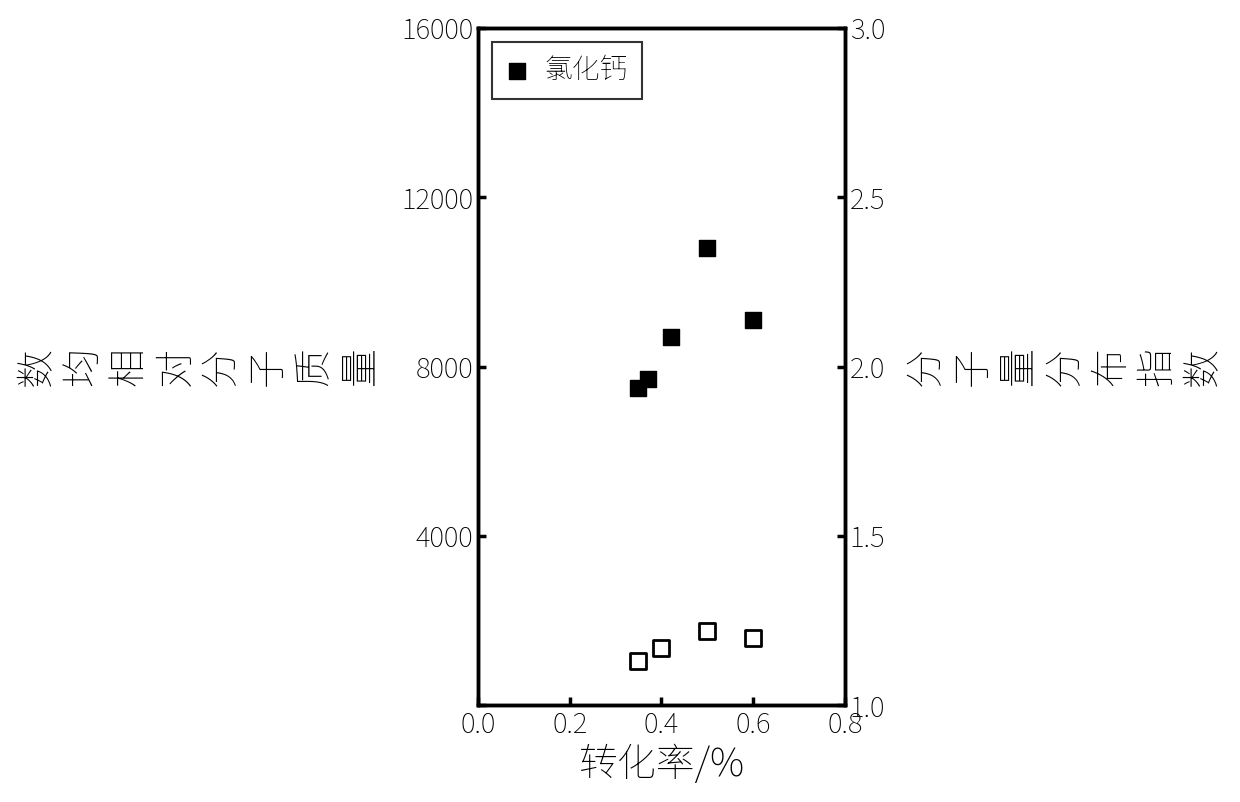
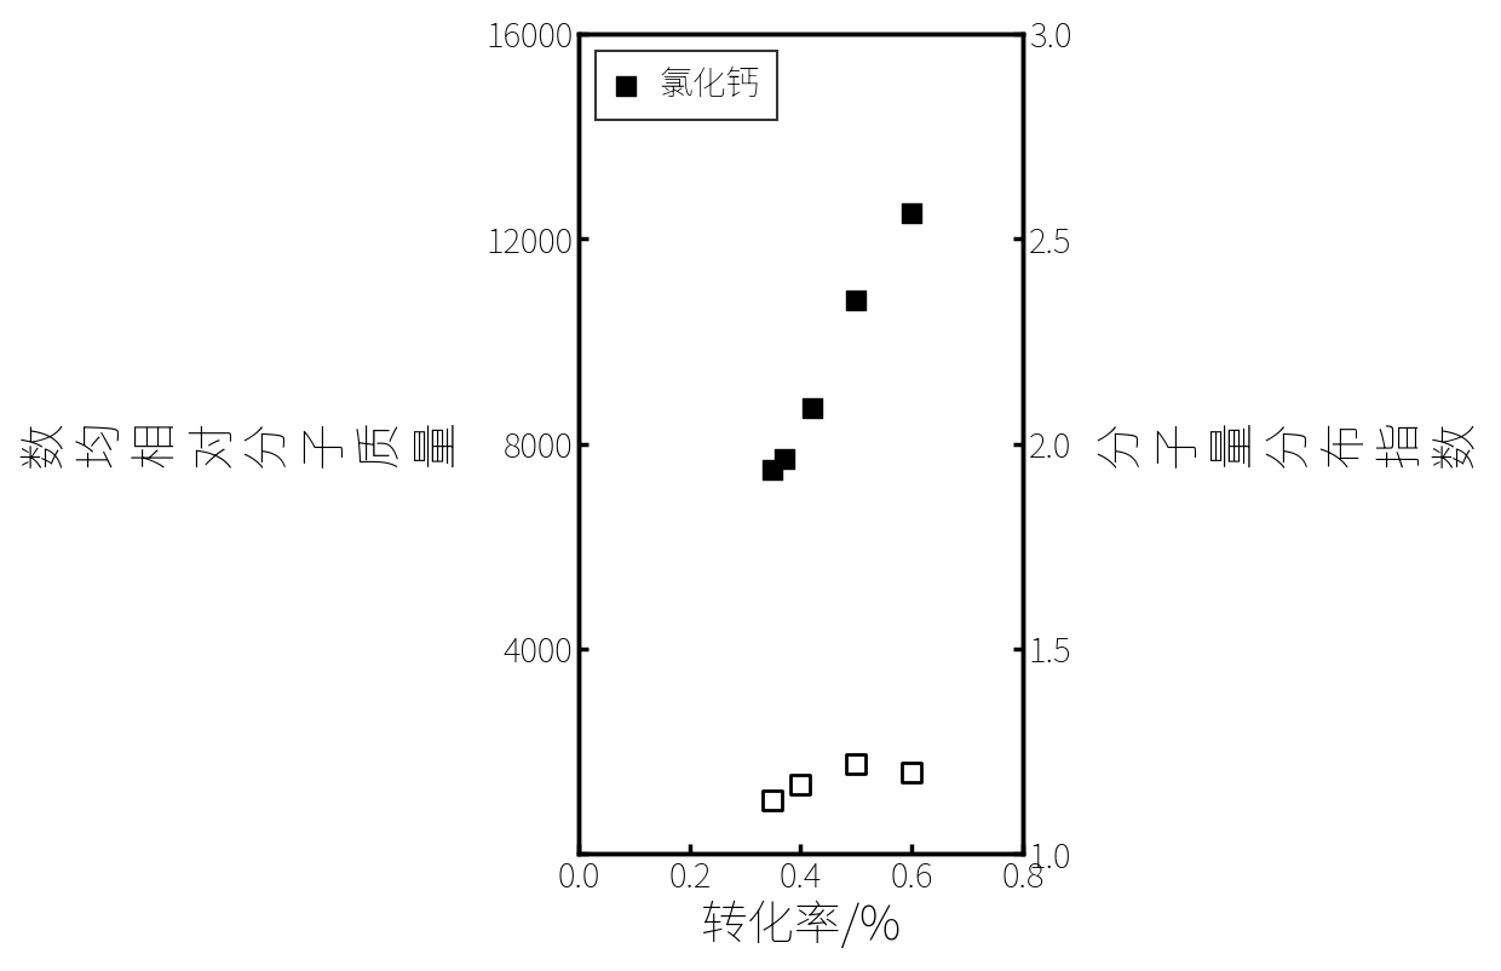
氯化钙/0.6: 9100 -> 12500
